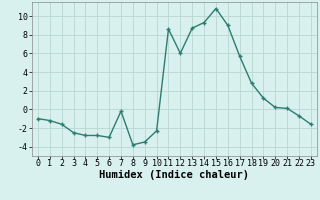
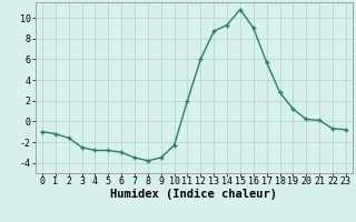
7: -0.2 -> -3.5
11: 8.6 -> 2.0
23: -1.6 -> -0.8
